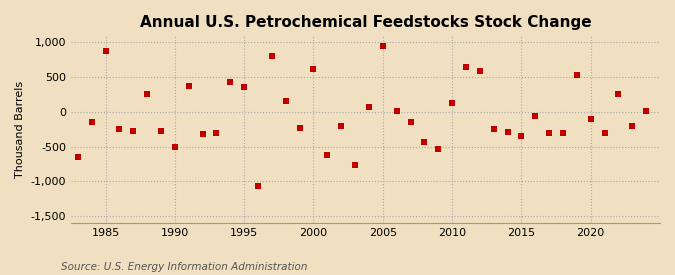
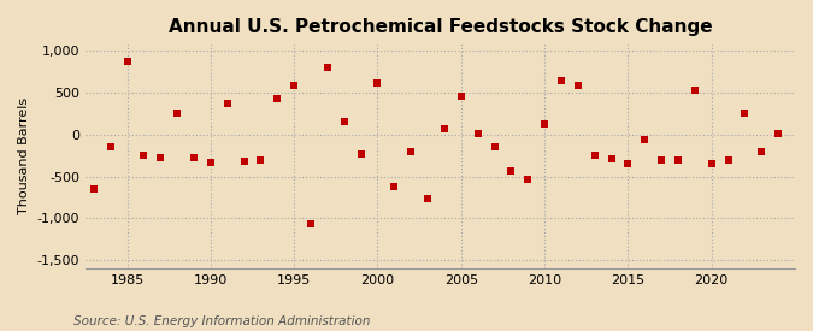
1990: -500 -> -330
1995: 360 -> 590
2005: 940 -> 460
2020: -100 -> -350
